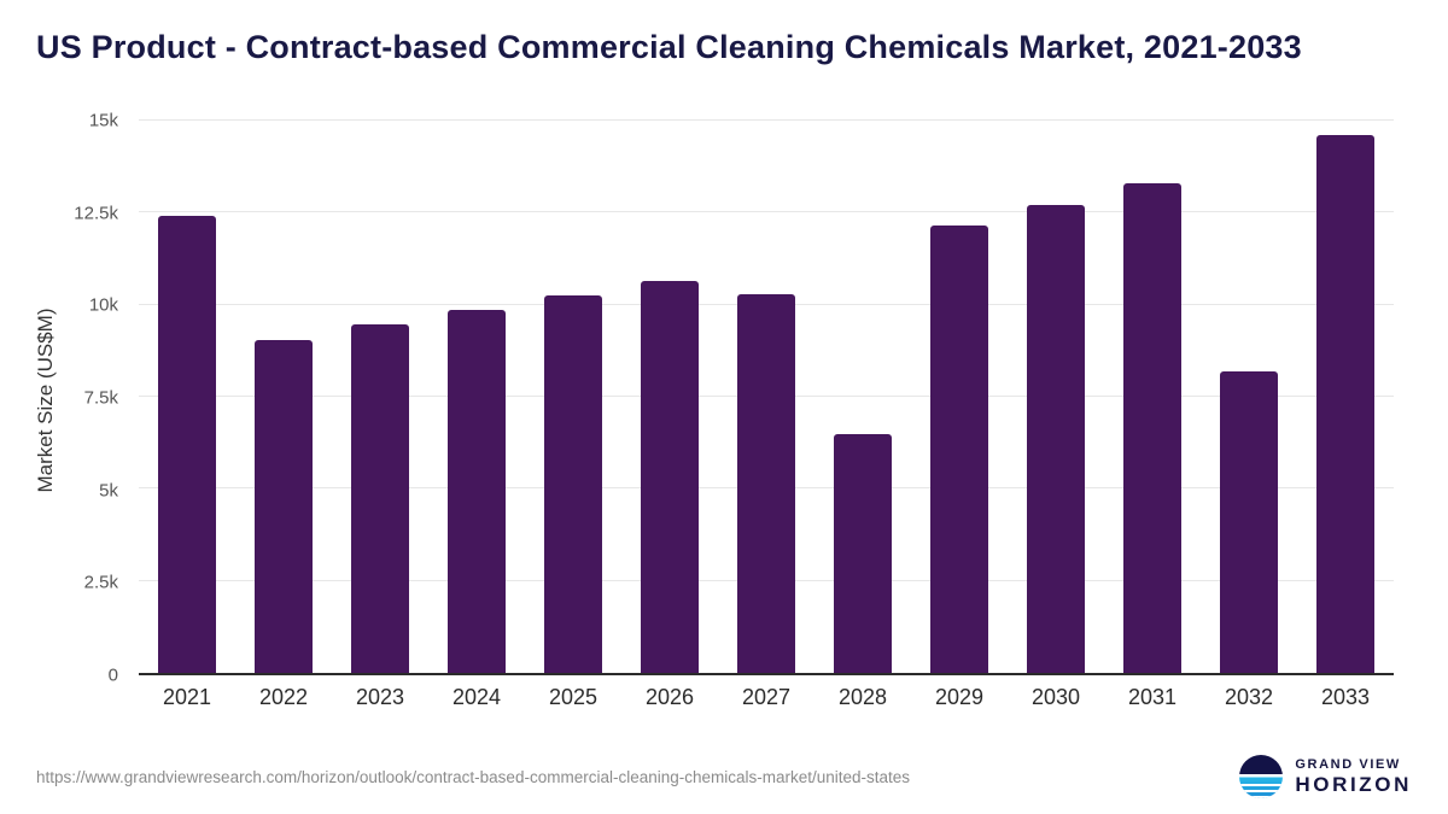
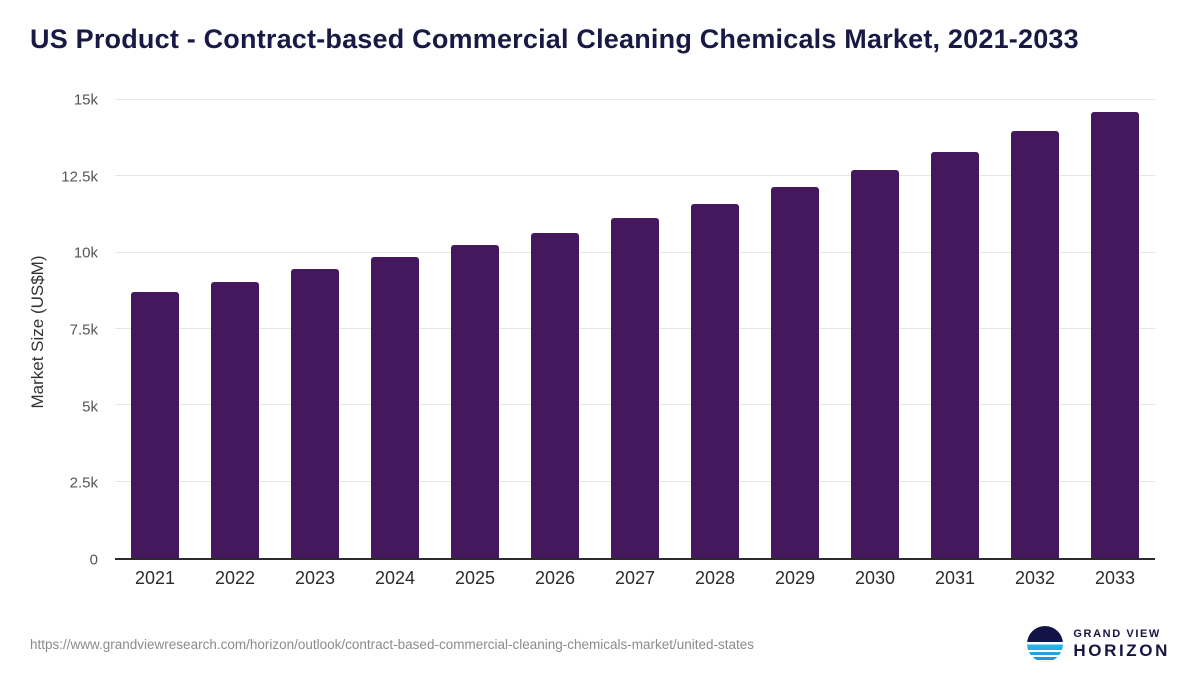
2021: 12.4k -> 8.7k
2027: 10.3k -> 11.2k
2028: 6.5k -> 11.6k
2032: 8.2k -> 14.0k
